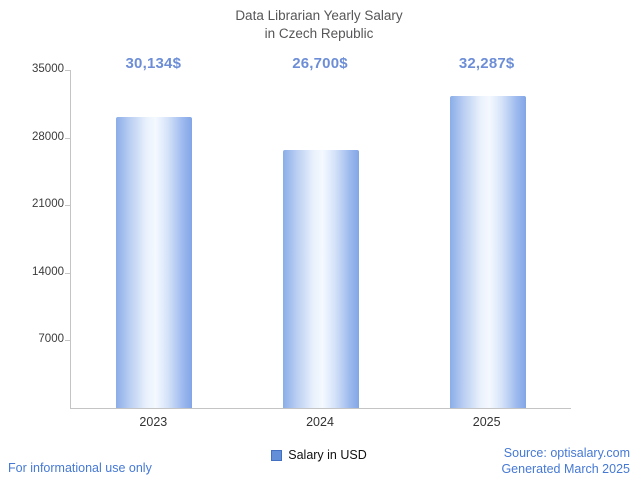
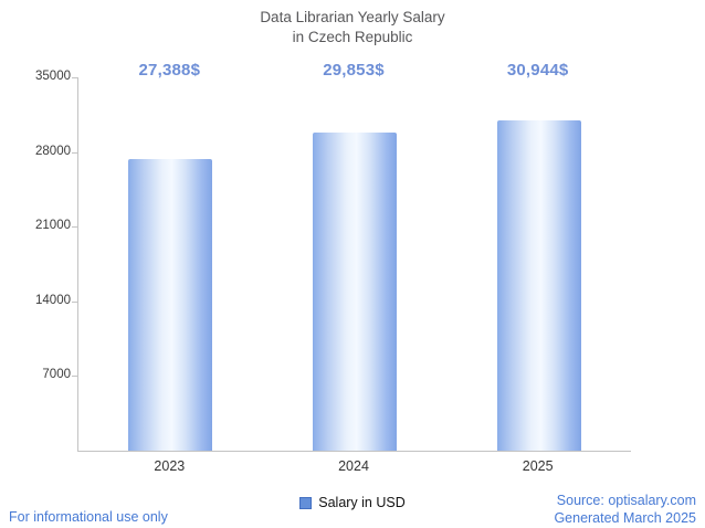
2023: 30,134 -> 27,388
2024: 26,700 -> 29,853
2025: 32,287 -> 30,944
